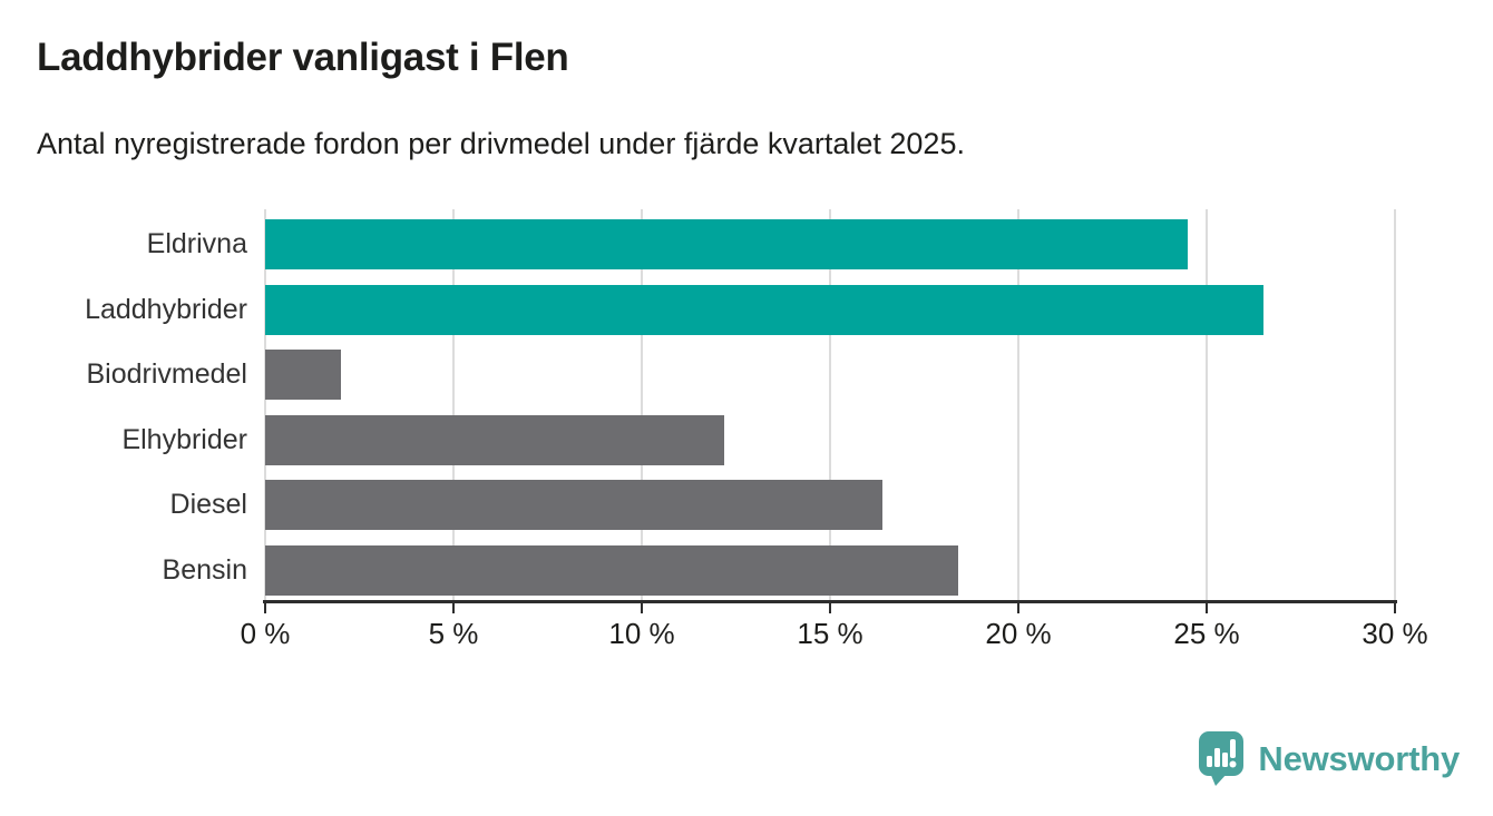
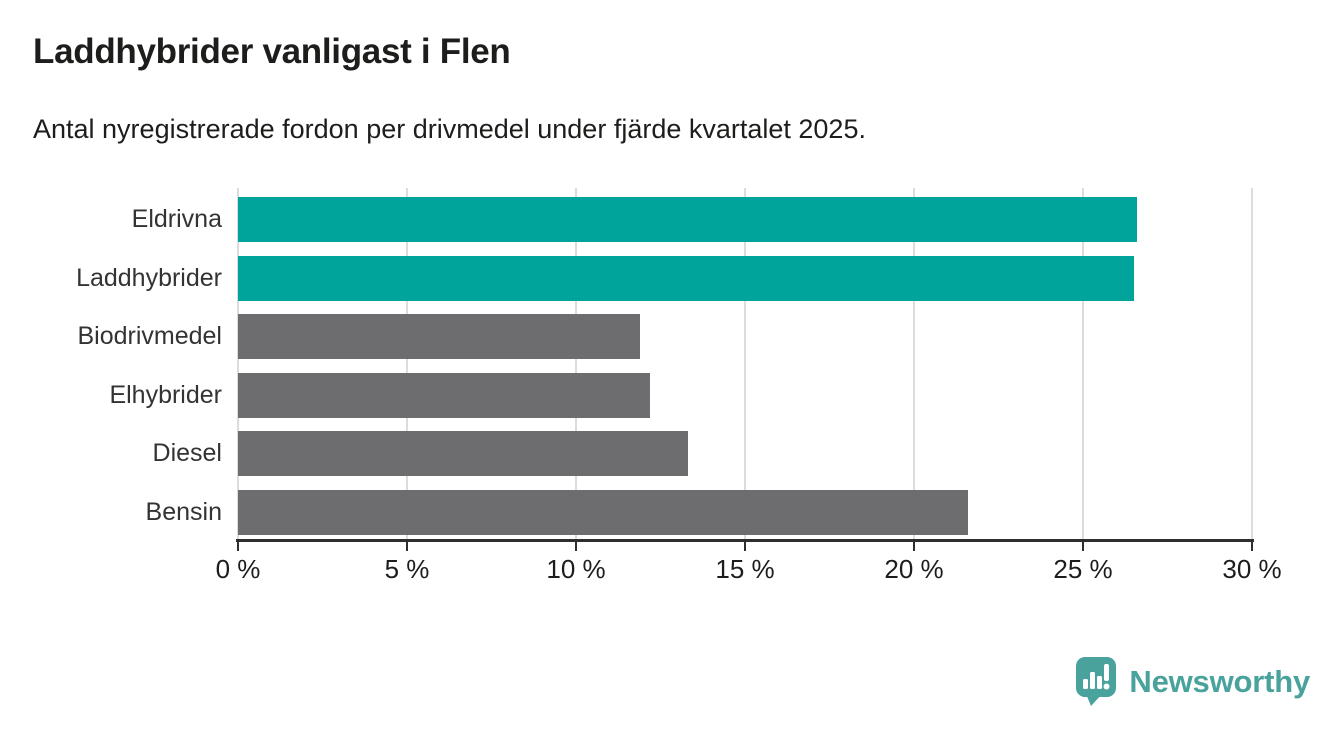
Eldrivna: 24.5% -> 26.6%
Biodrivmedel: 2.0% -> 11.9%
Diesel: 16.4% -> 13.3%
Bensin: 18.4% -> 21.6%
